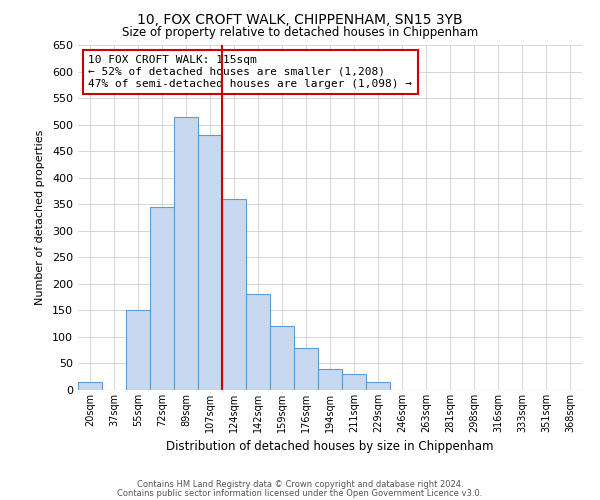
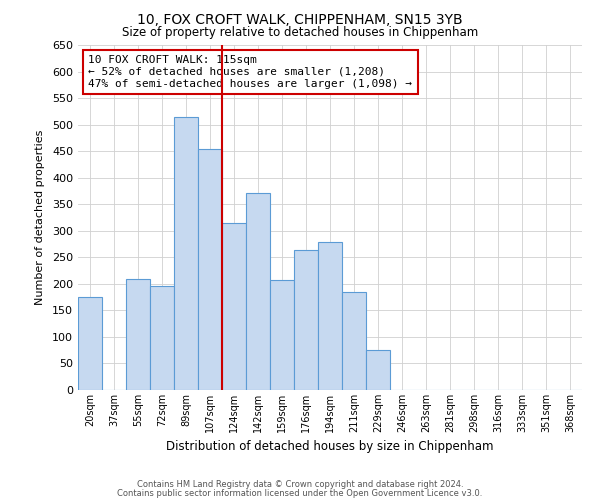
20sqm: 15 -> 176
55sqm: 150 -> 210
72sqm: 345 -> 196
107sqm: 480 -> 454
124sqm: 360 -> 314
142sqm: 180 -> 372
159sqm: 120 -> 208
176sqm: 80 -> 264
194sqm: 40 -> 278
211sqm: 30 -> 184
229sqm: 15 -> 76
